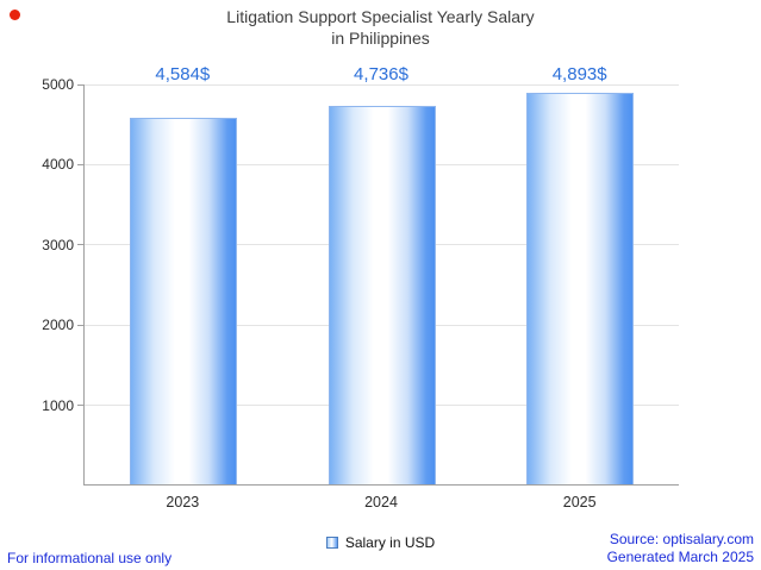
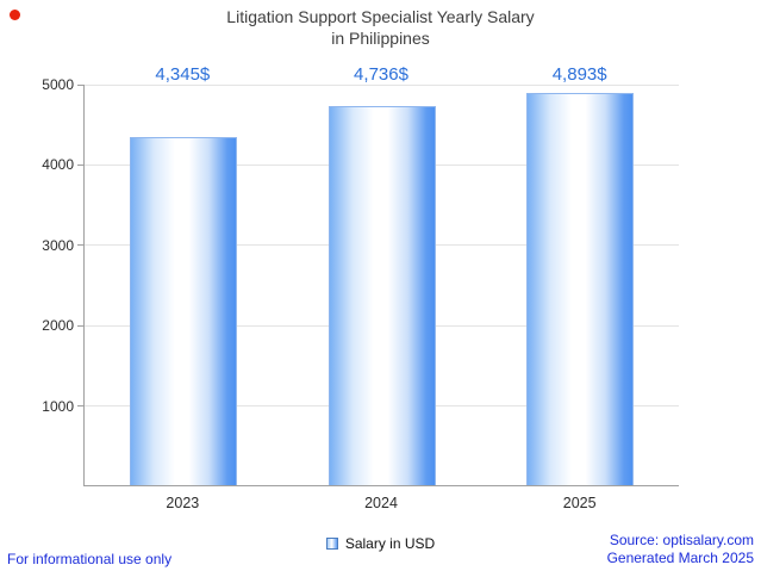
2023: 4,584 -> 4,345
